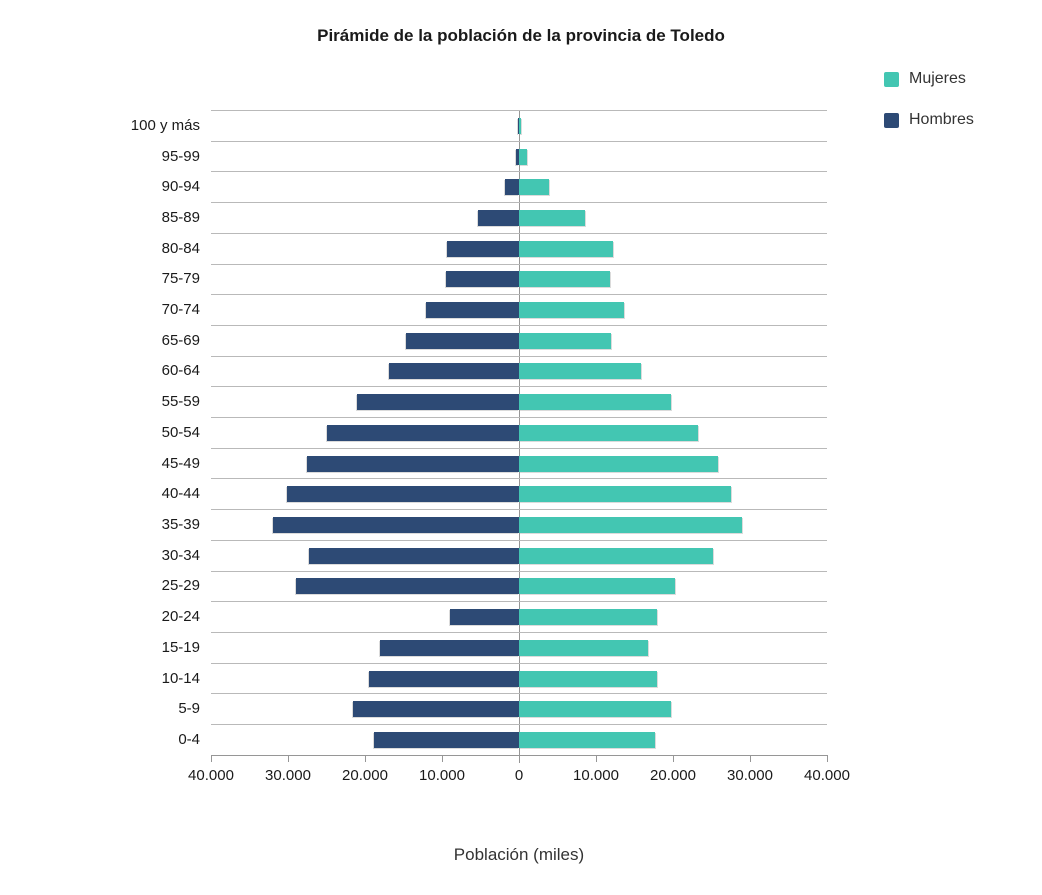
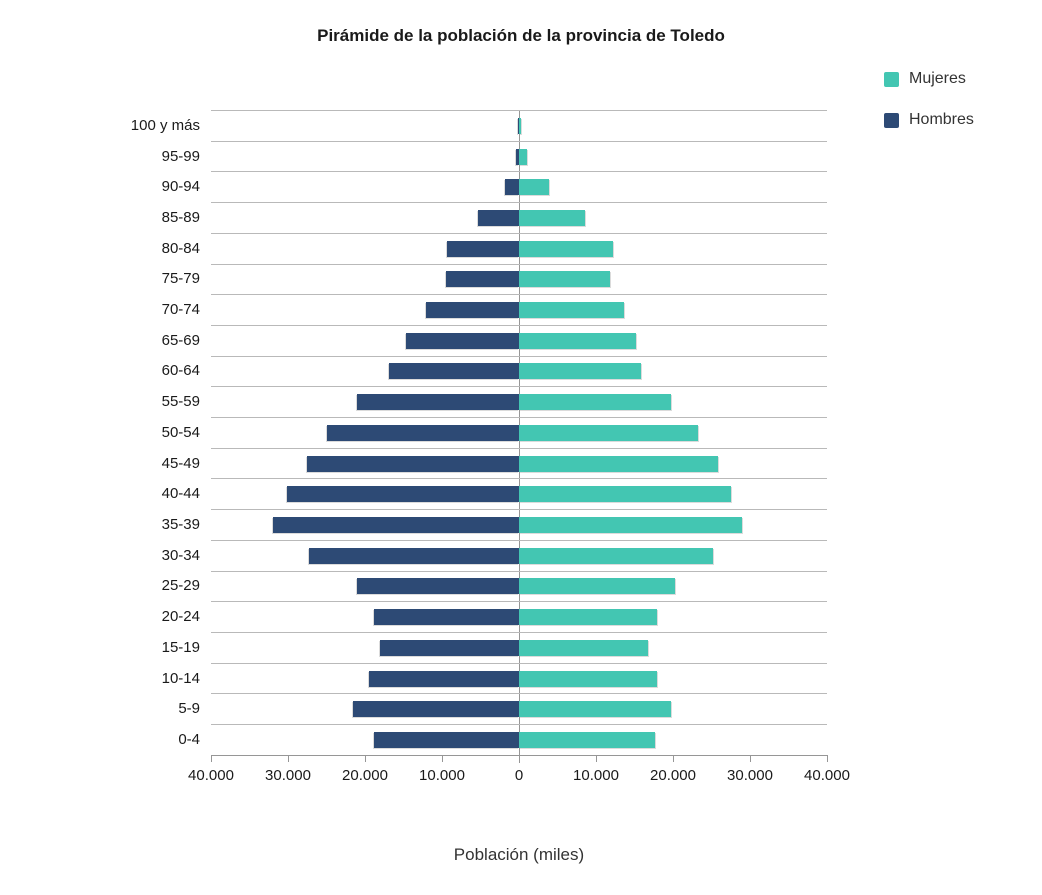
Mujeres/65-69: 12000 -> 15000
Hombres/25-29: 29000 -> 21000
Hombres/20-24: 9000 -> 19000
